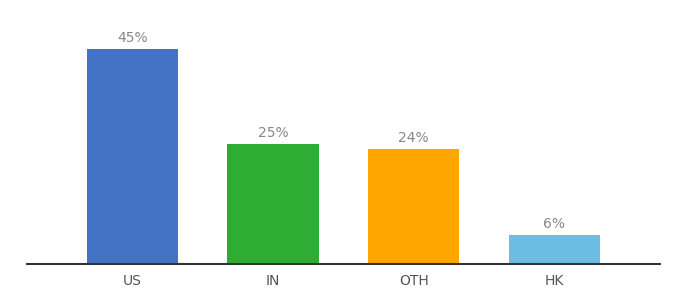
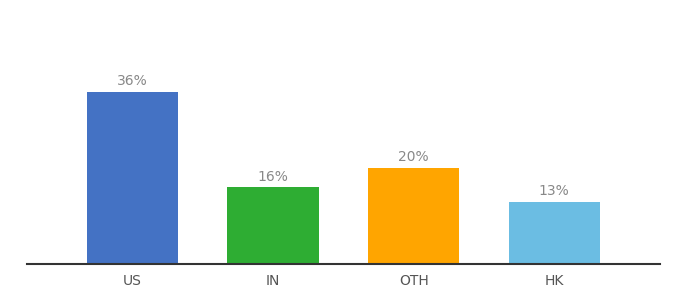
US: 45% -> 36%
IN: 25% -> 16%
OTH: 24% -> 20%
HK: 6% -> 13%
